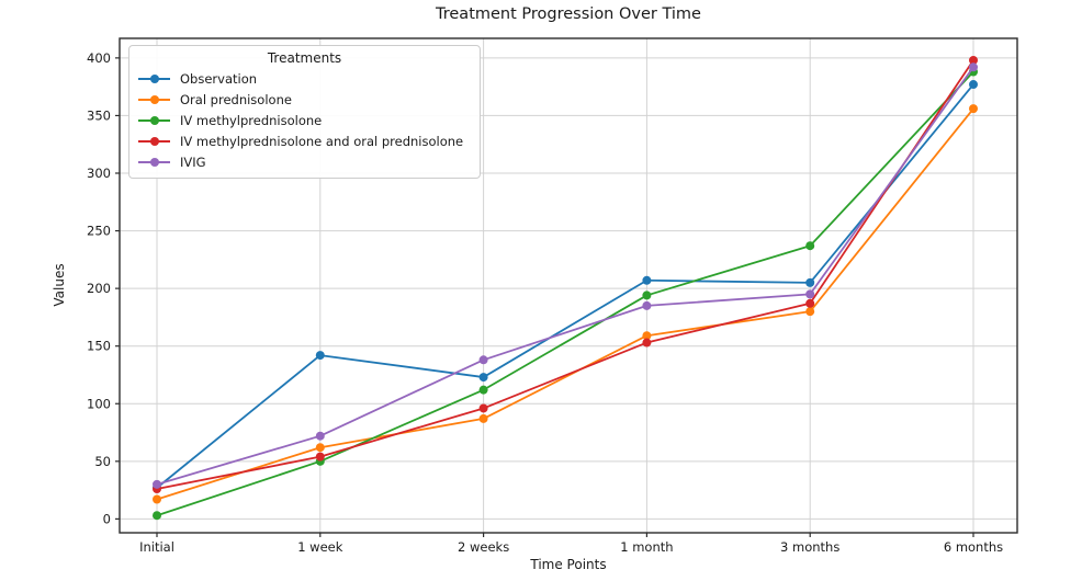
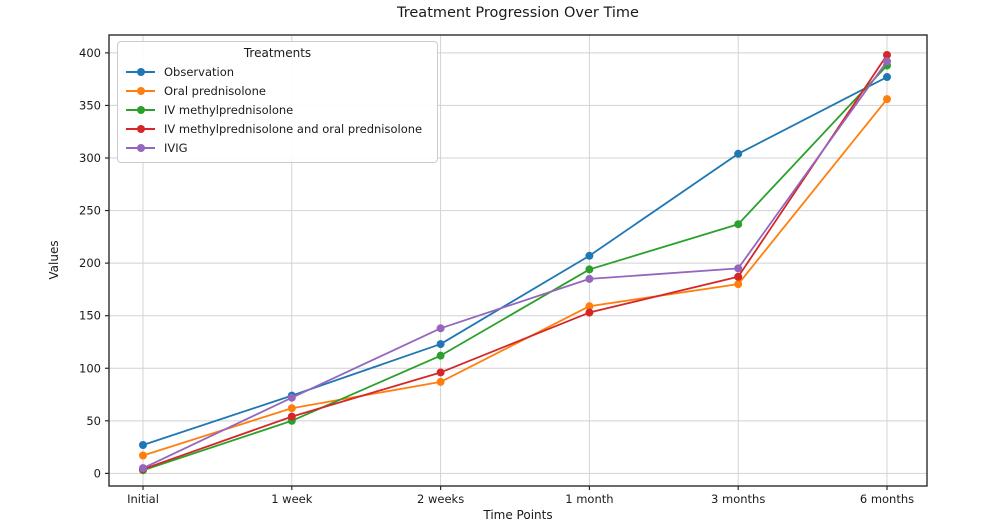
IV methylprednisolone and oral prednisolone/Initial: 26 -> 4
IVIG/Initial: 30 -> 5
Observation/1 week: 142 -> 74
Observation/3 months: 205 -> 304
